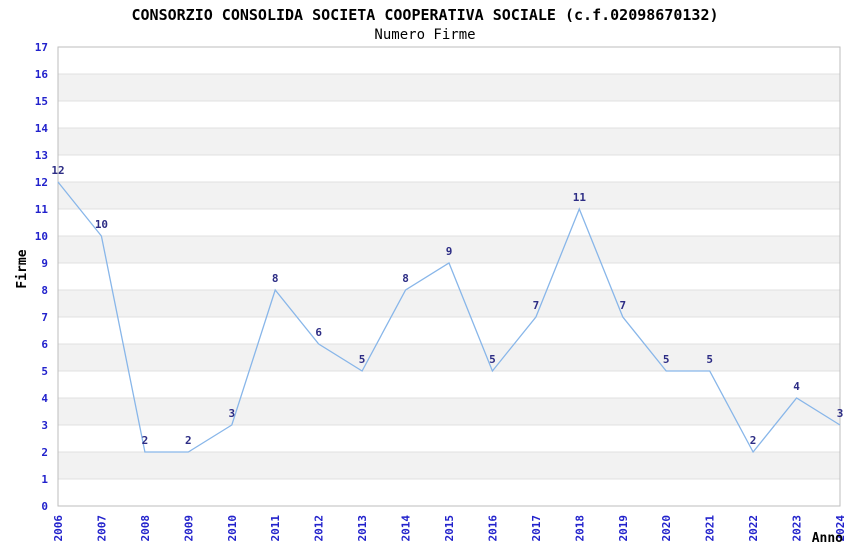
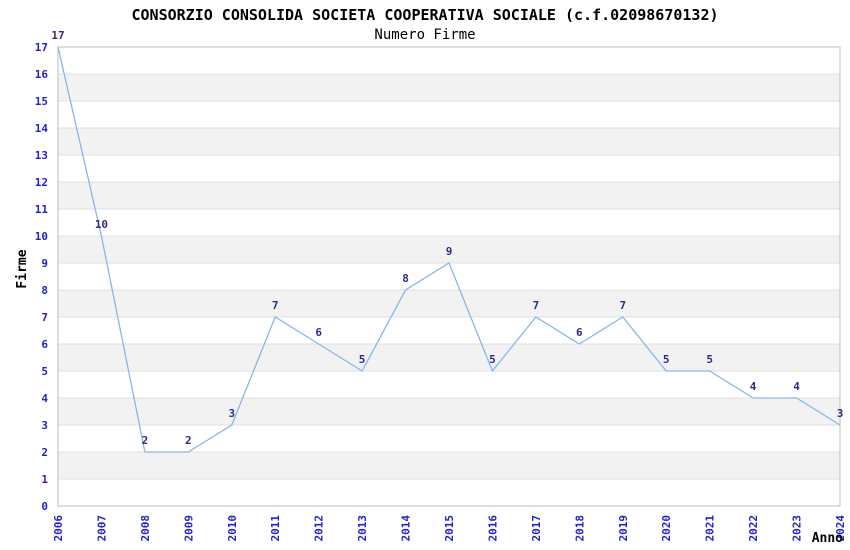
2006: 12 -> 17
2011: 8 -> 7
2018: 11 -> 6
2022: 2 -> 4
